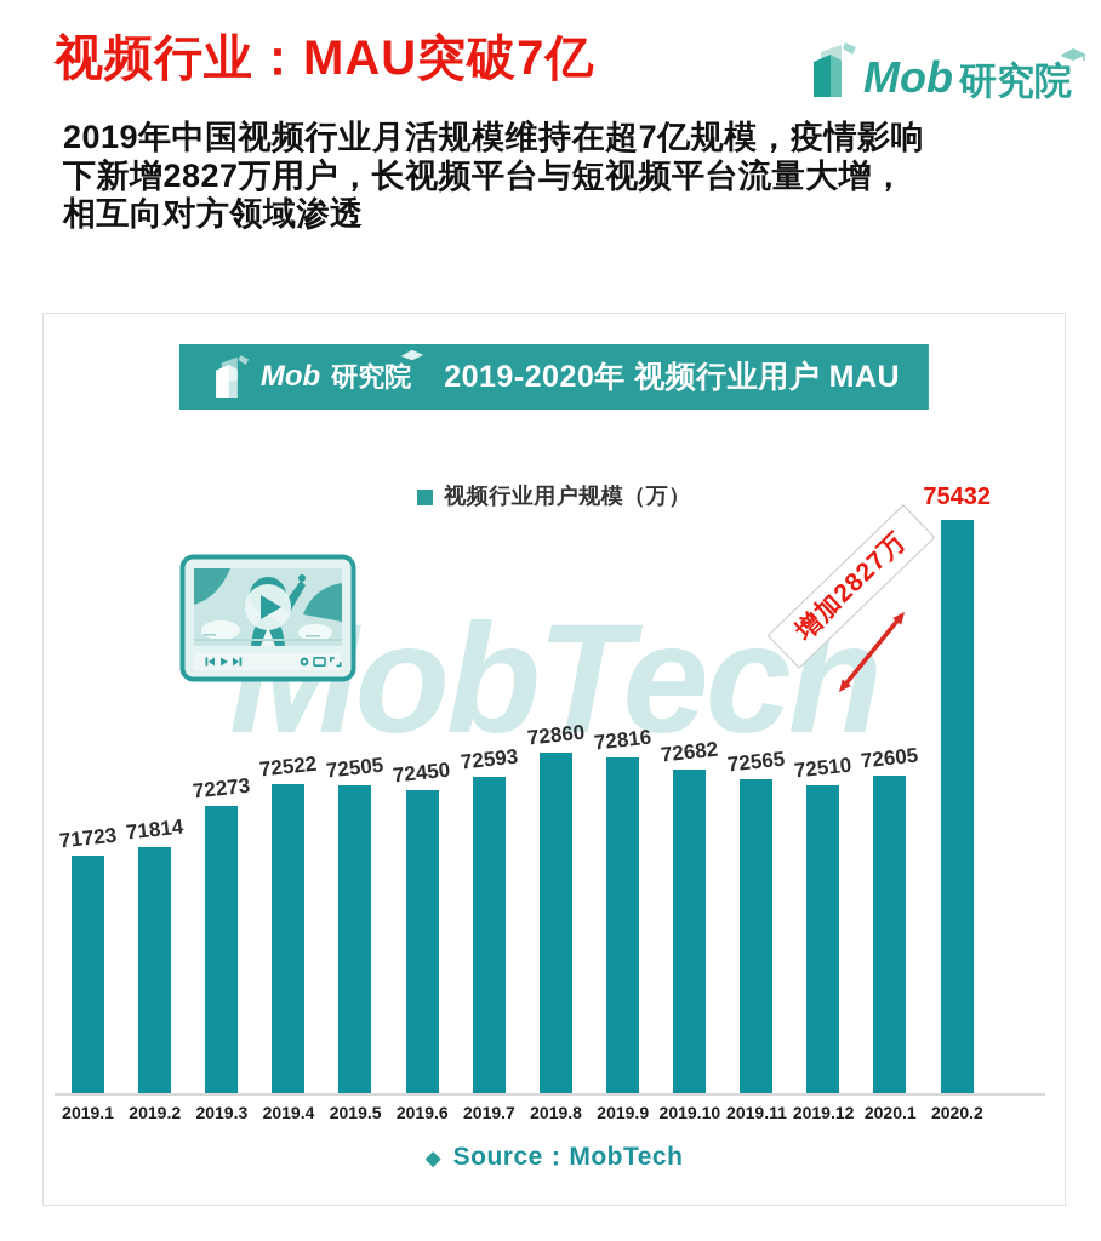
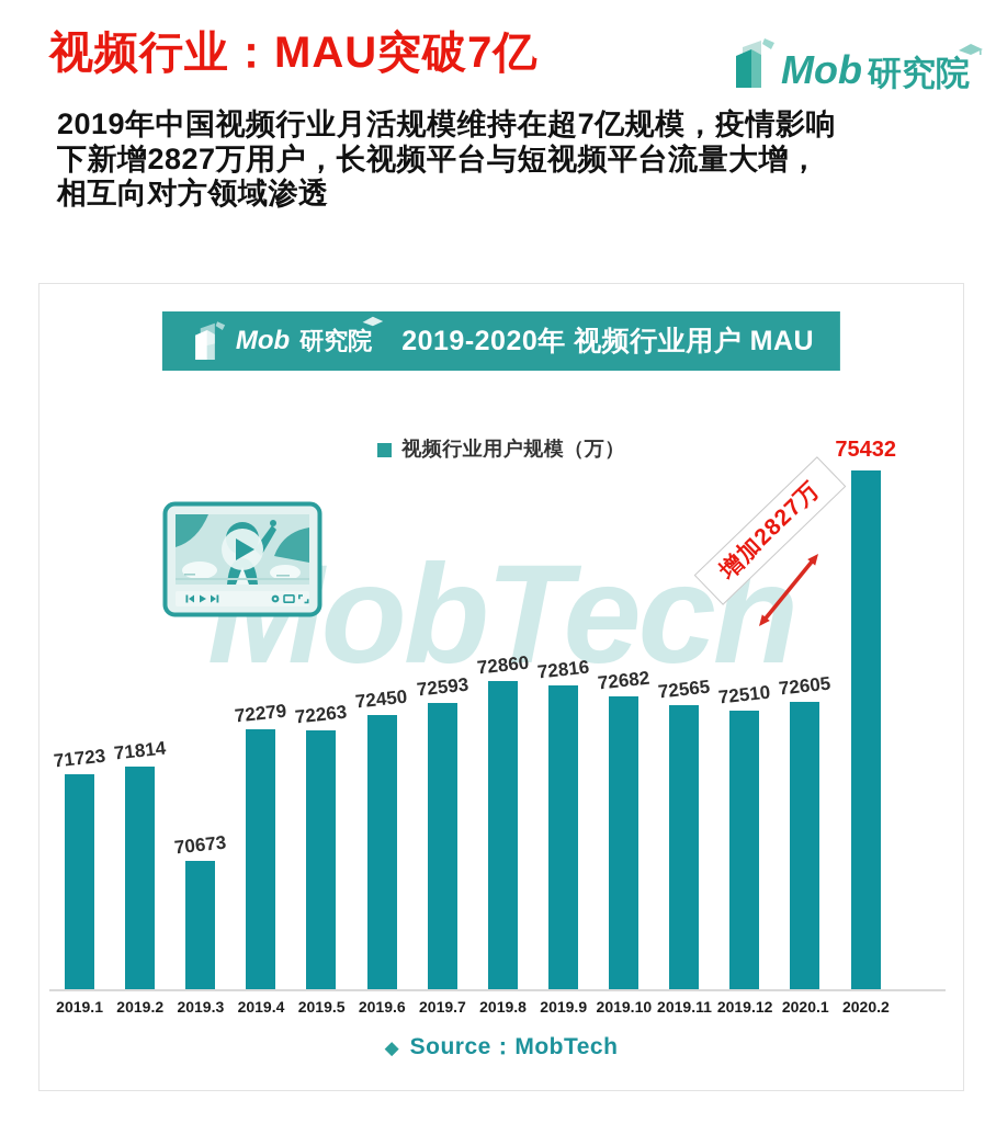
2019.3: 72273 -> 70673
2019.4: 72522 -> 72279
2019.5: 72505 -> 72263
